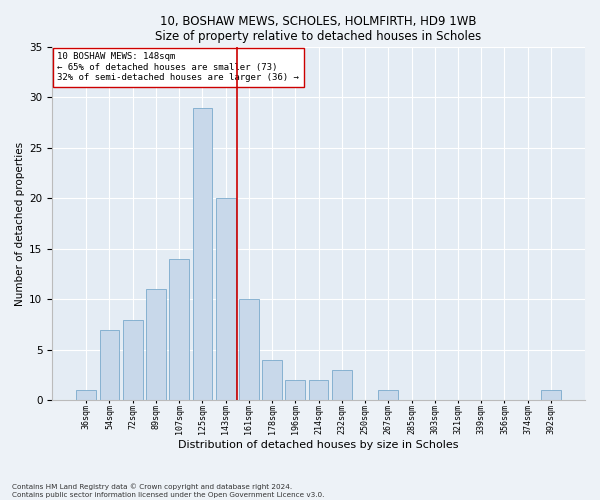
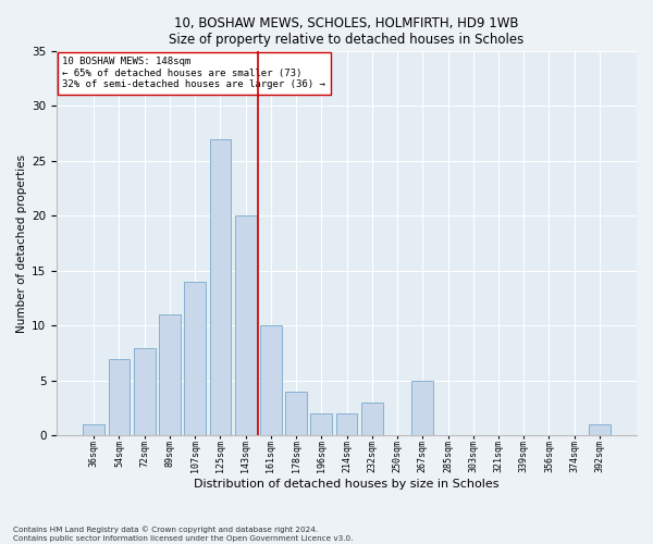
125sqm: 29 -> 27
267sqm: 1 -> 5
